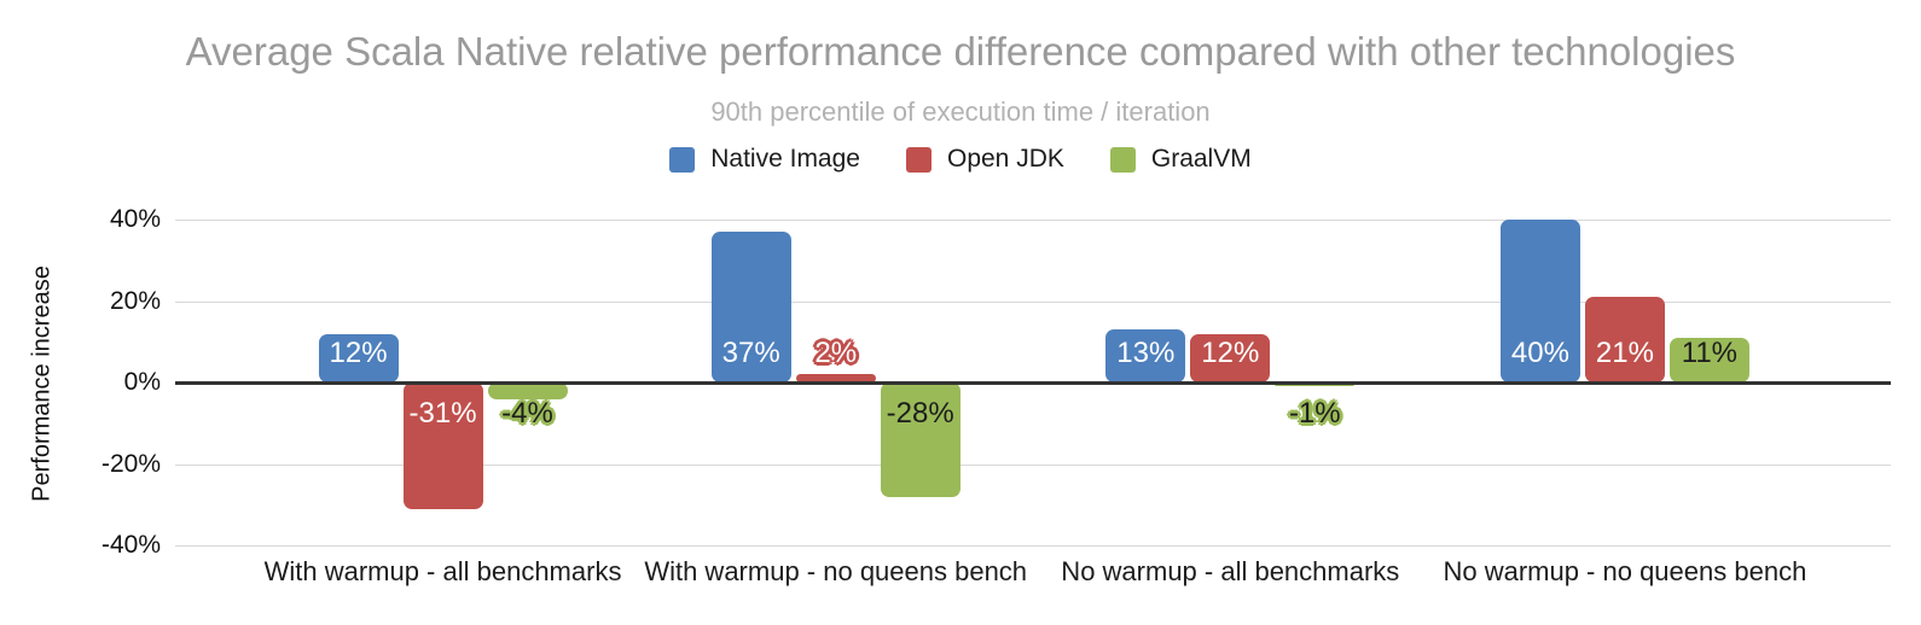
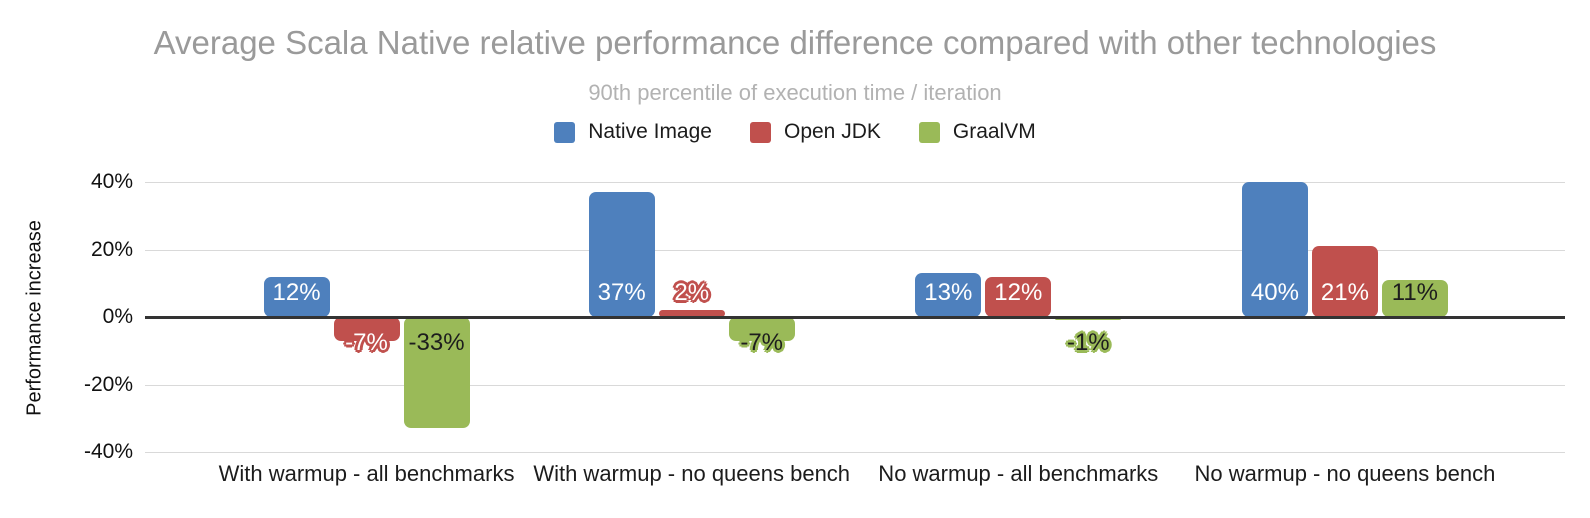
Open JDK/With warmup - all benchmarks: -31% -> -7%
GraalVM/With warmup - all benchmarks: -4% -> -33%
GraalVM/With warmup - no queens bench: -28% -> -7%
